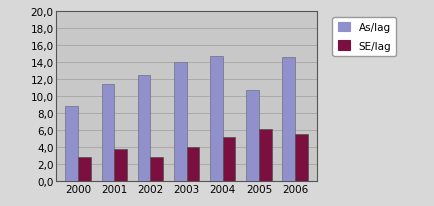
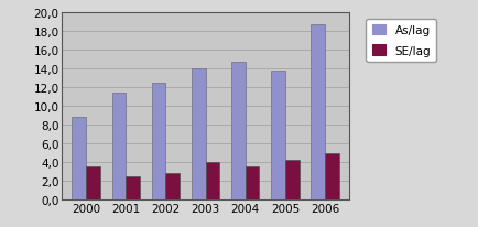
SE/lag/2000: 2,8 -> 3,5
SE/lag/2001: 3,8 -> 2,5
SE/lag/2004: 5,2 -> 3,5
As/lag/2005: 10,8 -> 13,8
SE/lag/2005: 6,2 -> 4,3
As/lag/2006: 14,6 -> 18,7
SE/lag/2006: 5,6 -> 5,0
